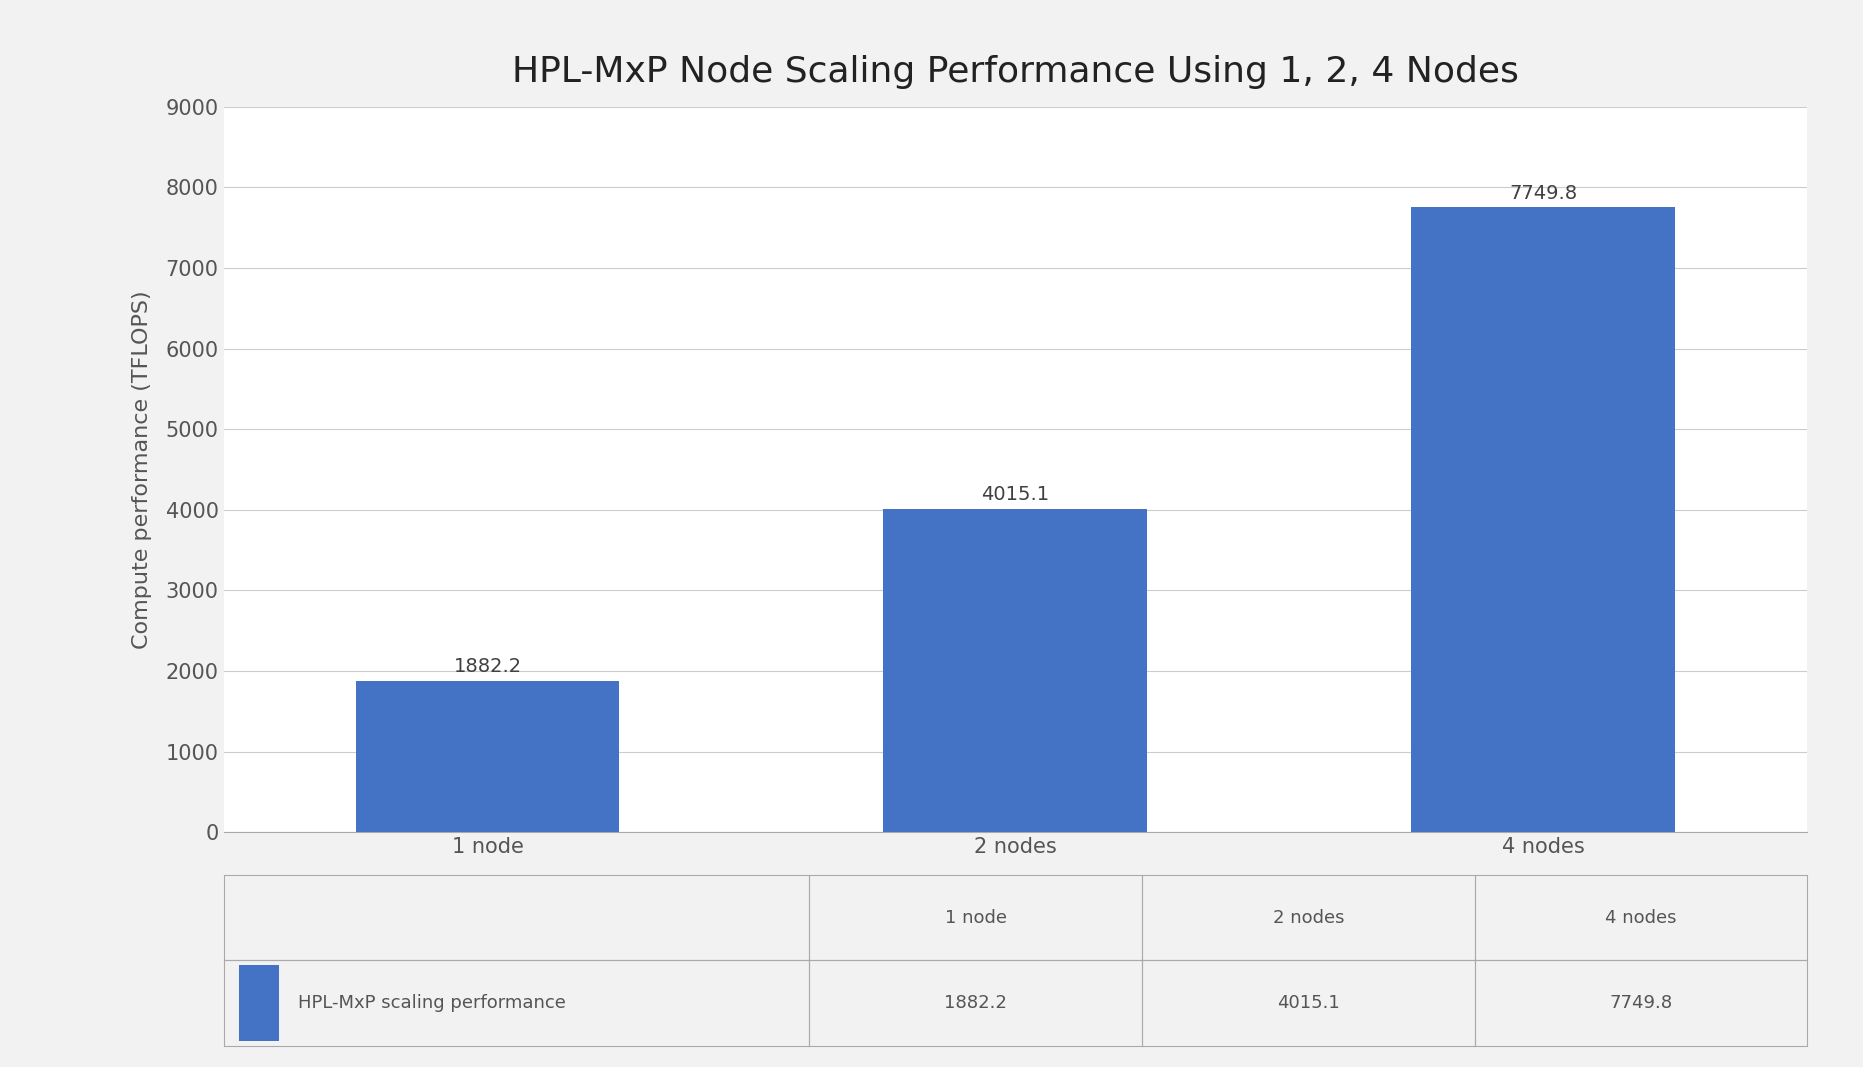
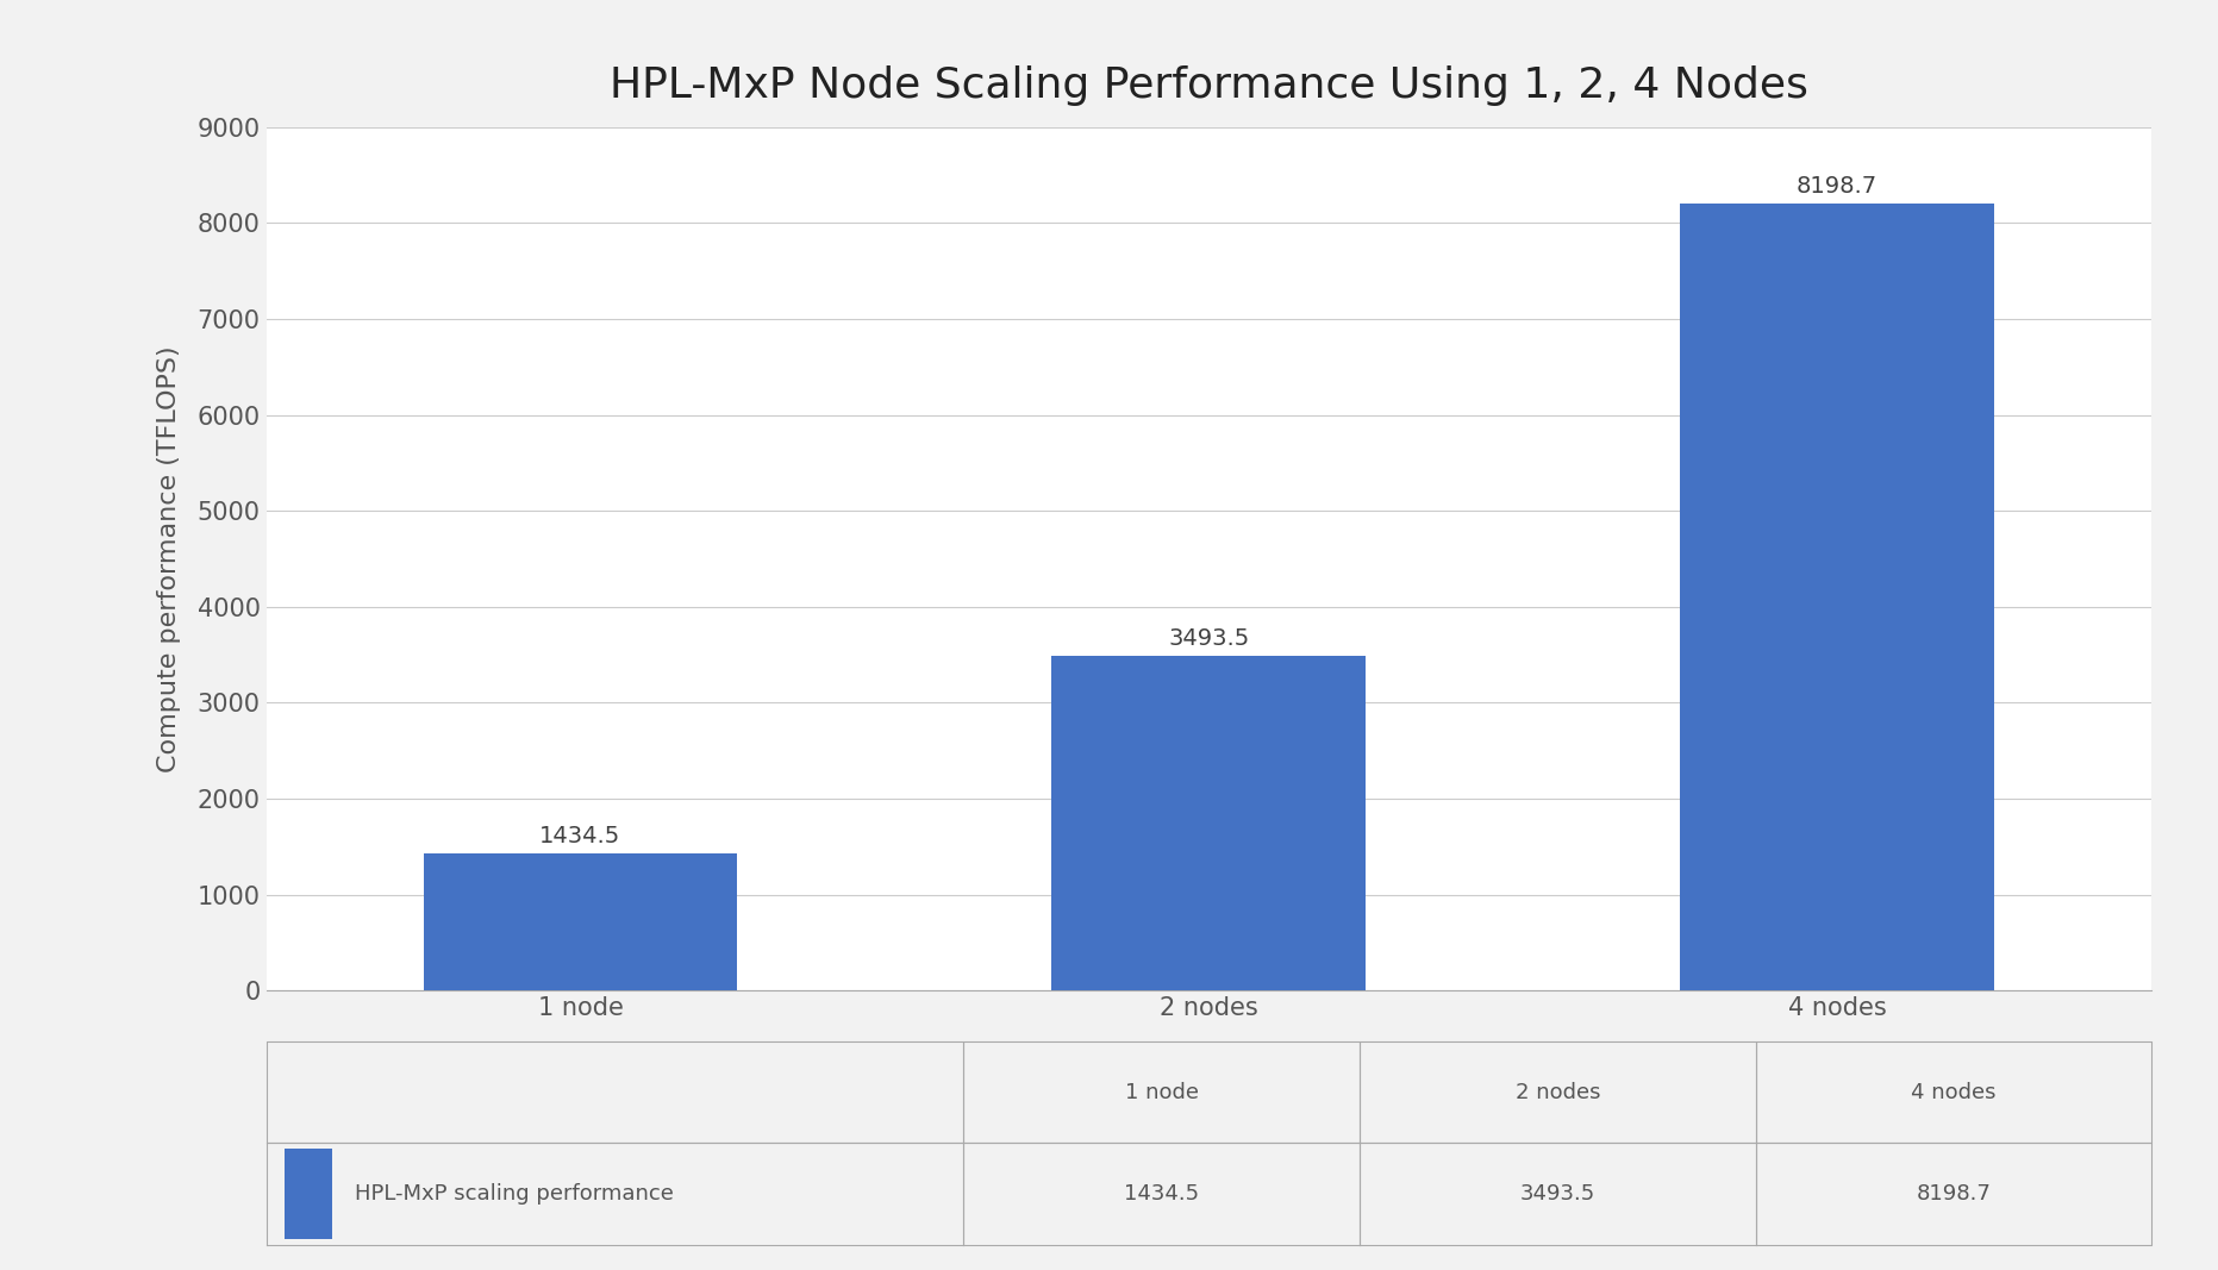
HPL-MxP Node Scaling Performance Using 1, 2, 4 Nodes/1 node: 1882.2 -> 1434.5
HPL-MxP Node Scaling Performance Using 1, 2, 4 Nodes/2 nodes: 4015.1 -> 3493.5
HPL-MxP Node Scaling Performance Using 1, 2, 4 Nodes/4 nodes: 7749.8 -> 8198.7
